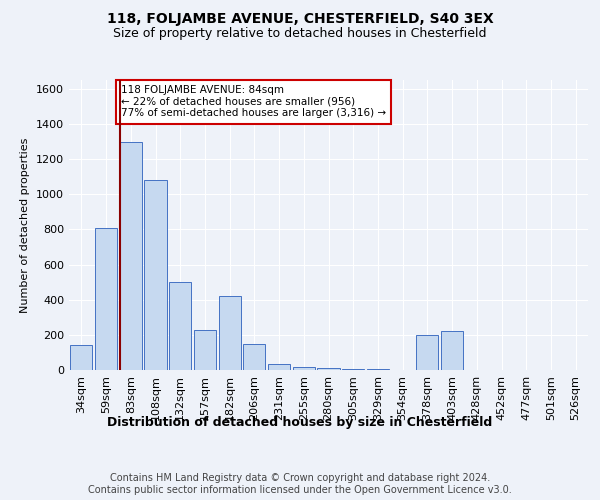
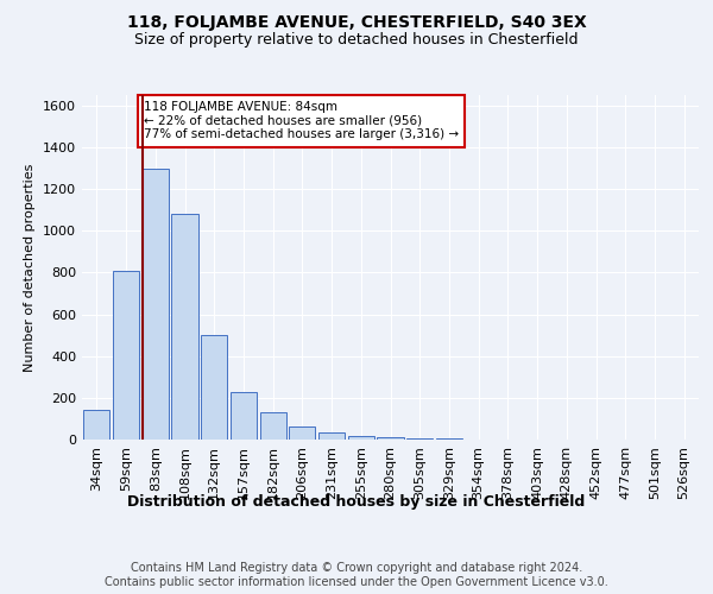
182sqm: 420 -> 130
206sqm: 150 -> 60
378sqm: 200 -> 0
403sqm: 220 -> 0
